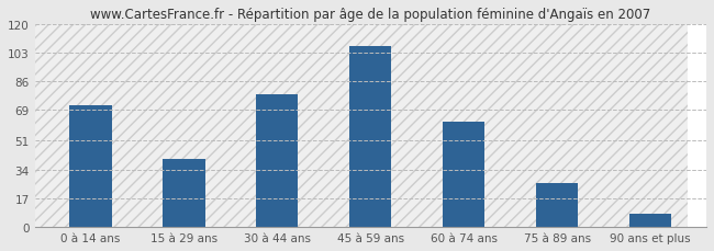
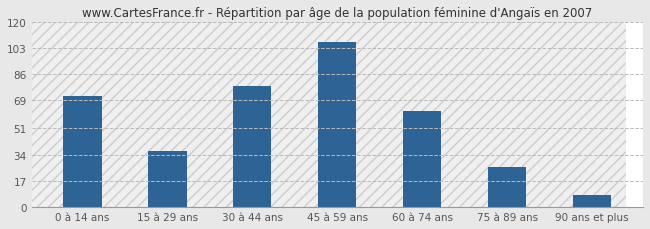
15 à 29 ans: 40 -> 36
